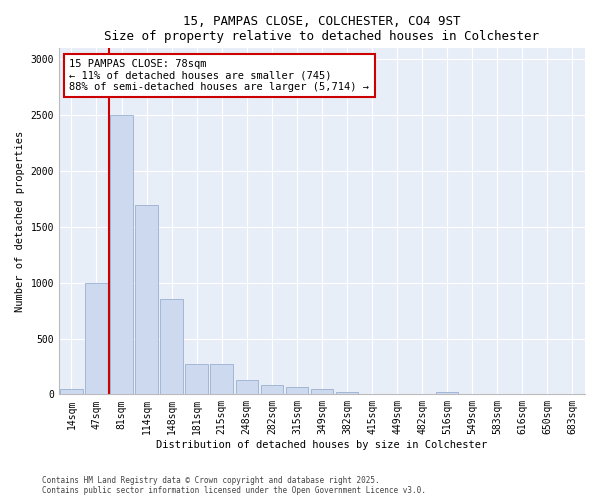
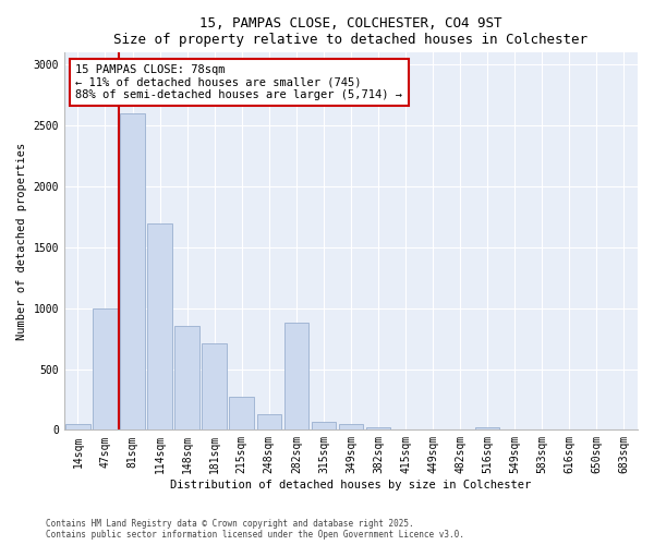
81sqm: 2500 -> 2600
181sqm: 270 -> 710
282sqm: 80 -> 880
